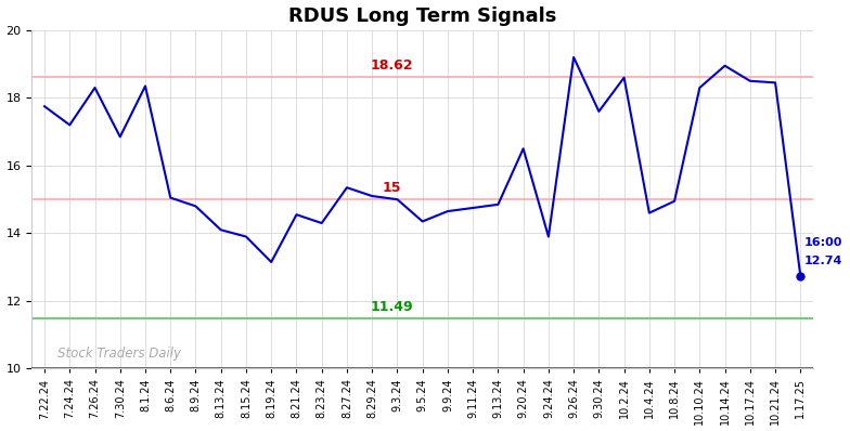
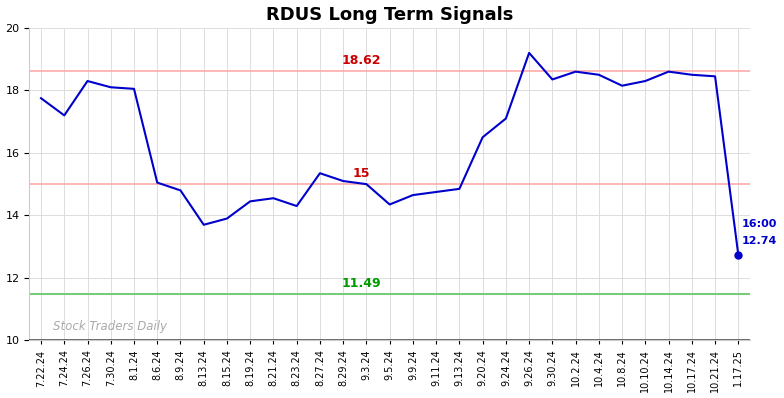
7.30.24: 16.85 -> 18.10
8.1.24: 18.35 -> 18.05
8.13.24: 14.10 -> 13.70
8.19.24: 13.15 -> 14.45
9.24.24: 13.90 -> 17.10
9.30.24: 17.60 -> 18.35
10.4.24: 14.60 -> 18.50
10.8.24: 14.95 -> 18.15
10.14.24: 18.95 -> 18.60
